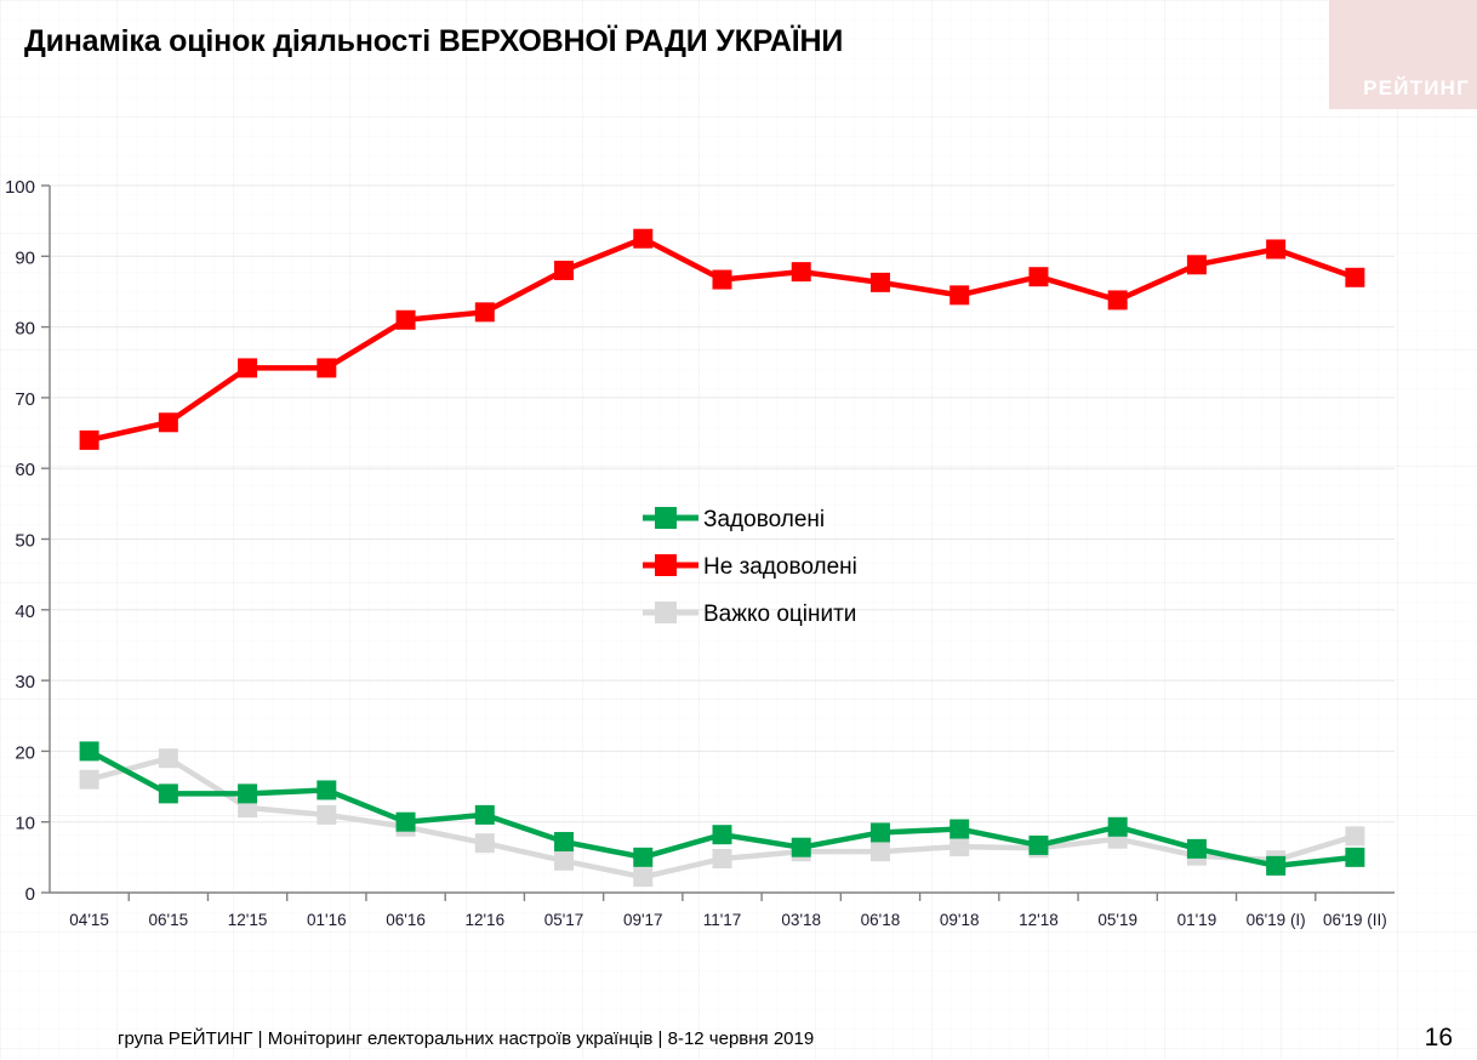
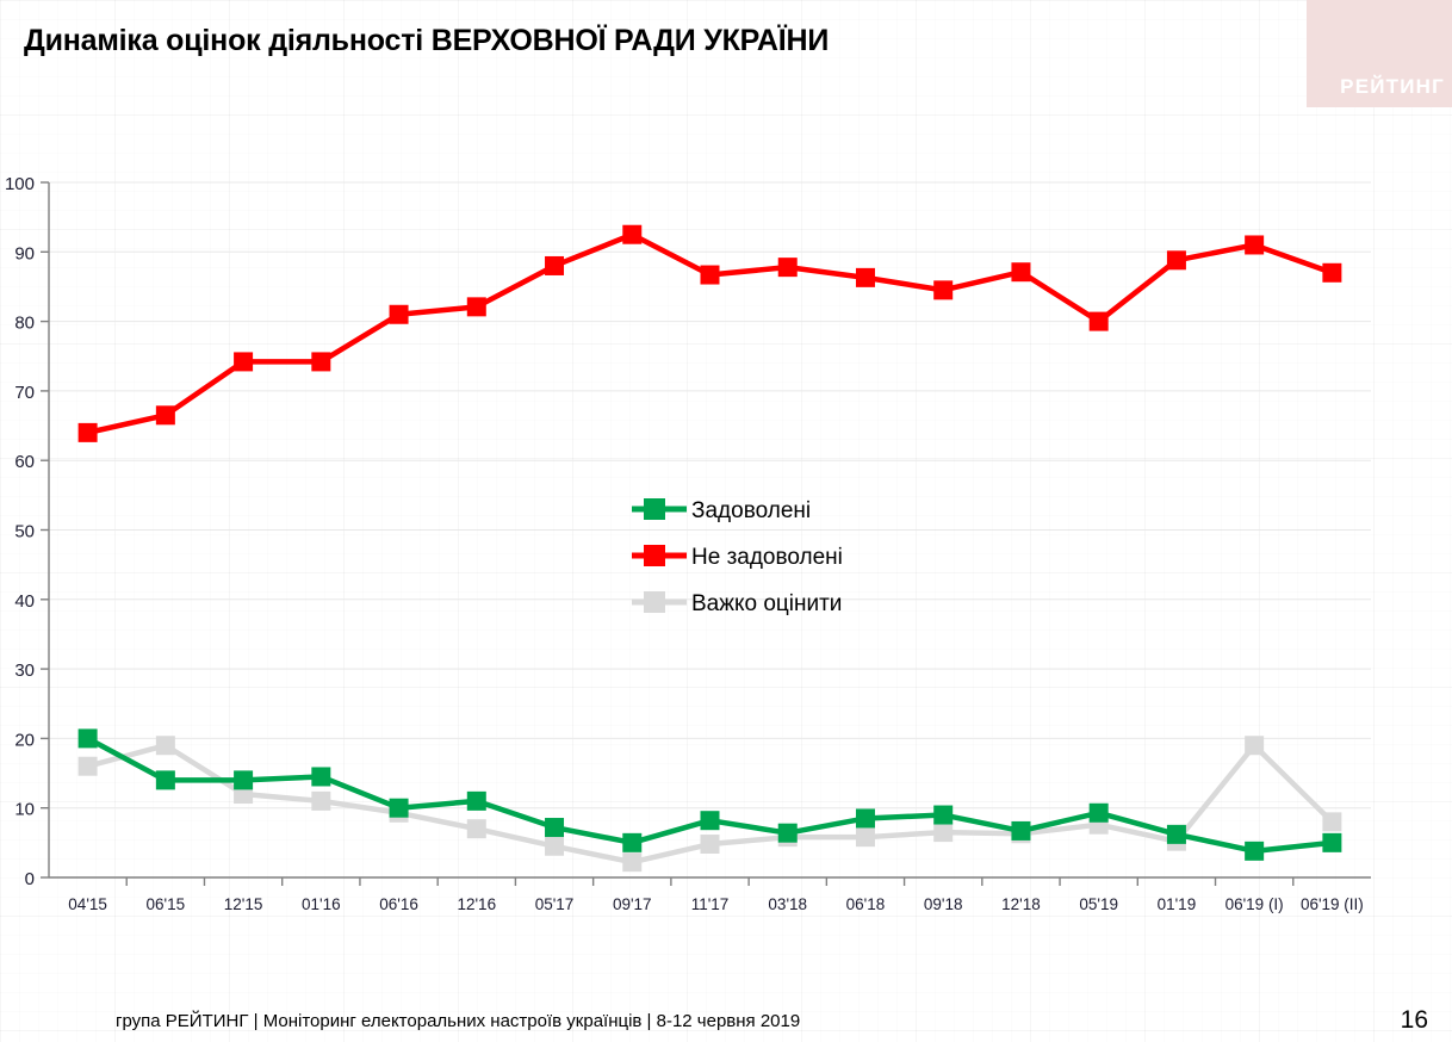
Не задоволені/05'19: 84 -> 80
Важко оцінити/06'19 (I): 5 -> 19
